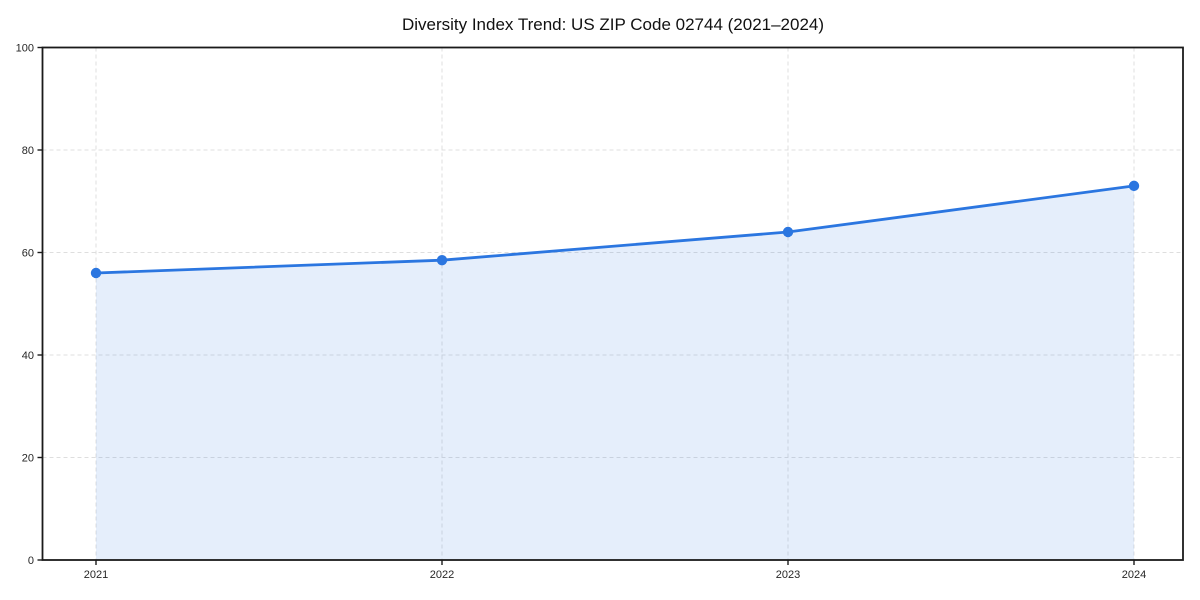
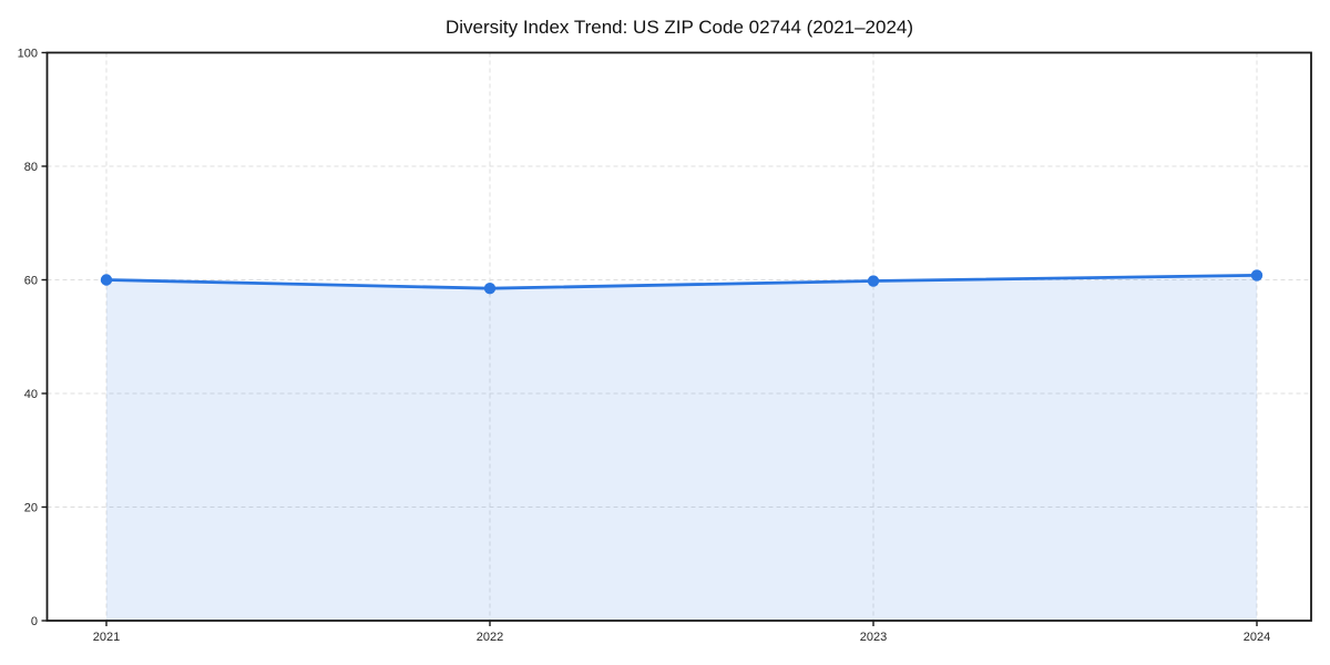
2021: 56 -> 60
2023: 64 -> 60
2024: 73 -> 61
